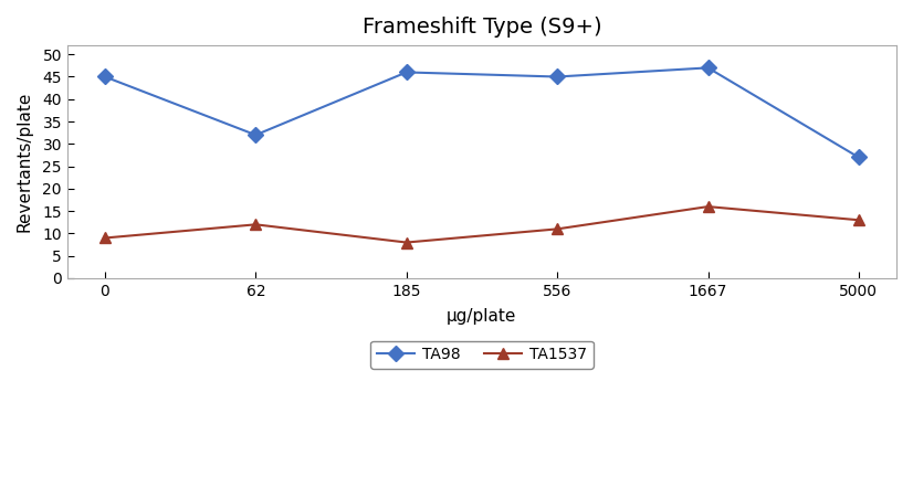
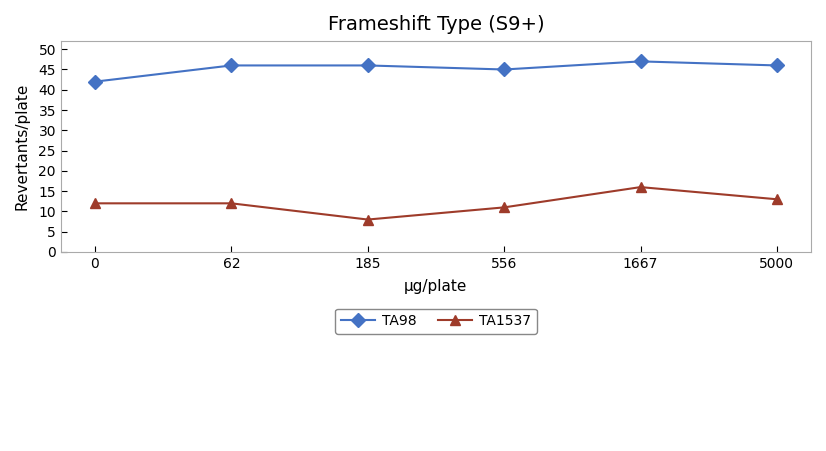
TA98/0: 45 -> 42
TA1537/0: 9 -> 12
TA98/62: 32 -> 46
TA98/5000: 27 -> 46
